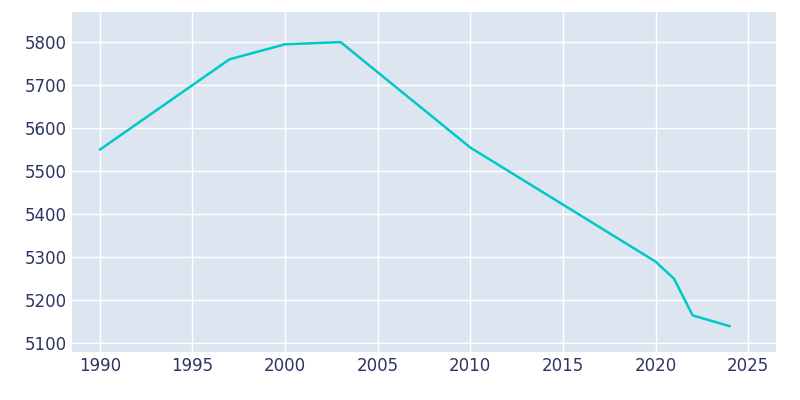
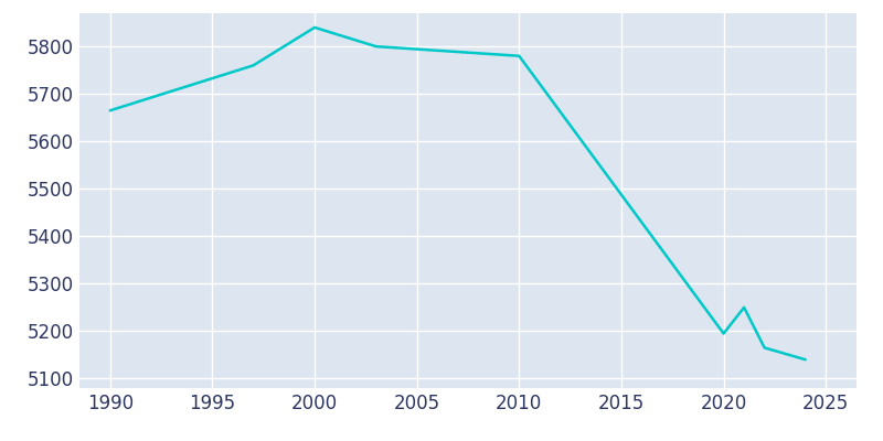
1990: 5550 -> 5665
2000: 5795 -> 5840
2010: 5555 -> 5780
2020: 5290 -> 5195
